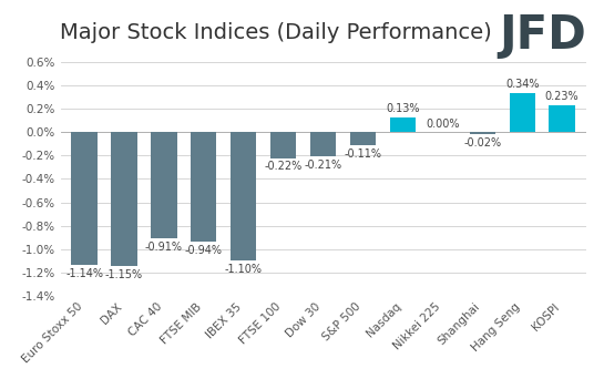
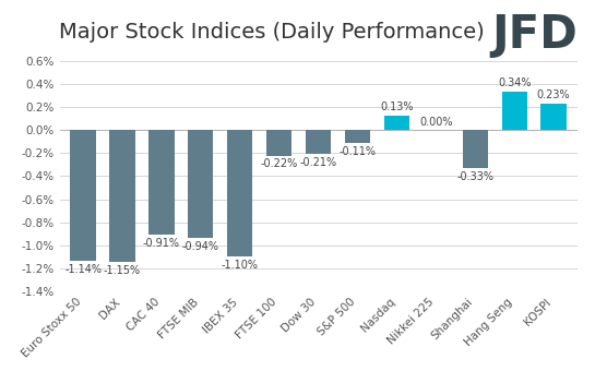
Shanghai: -0.02% -> -0.33%
